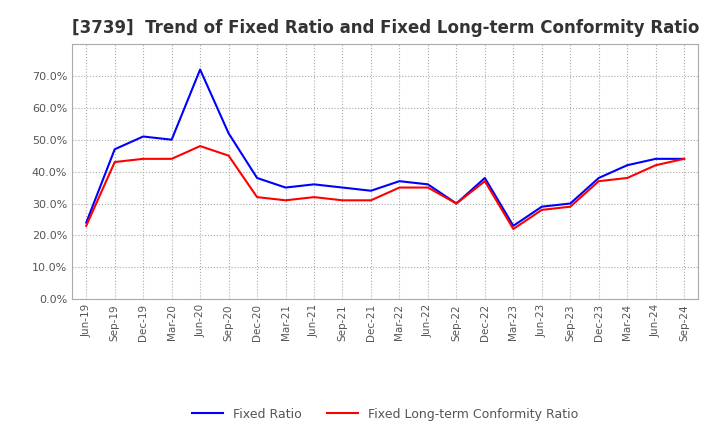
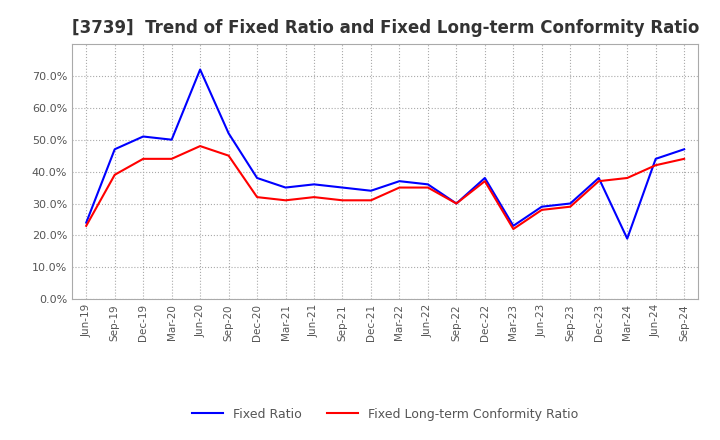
Fixed Long-term Conformity Ratio/Sep-19: 43% -> 39%
Fixed Ratio/Mar-24: 42% -> 19%
Fixed Ratio/Sep-24: 44% -> 47%
